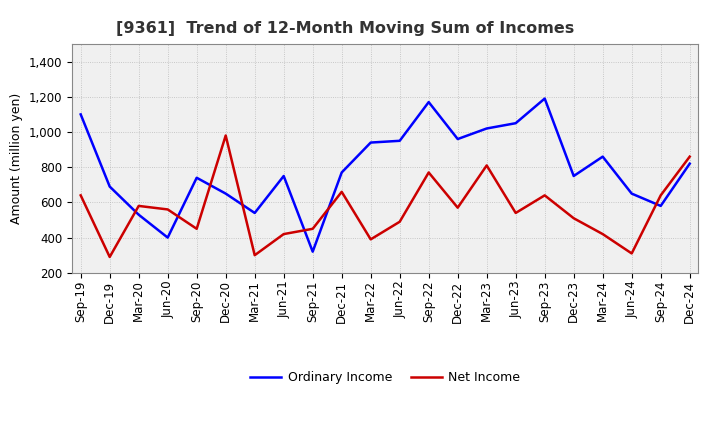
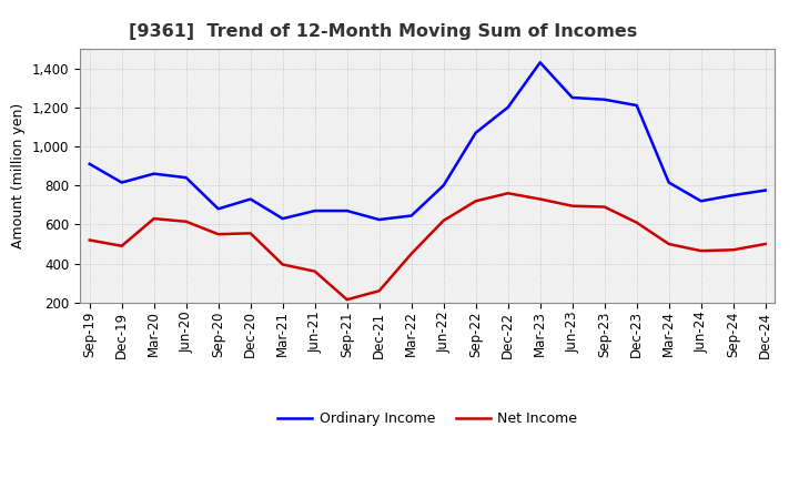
Ordinary Income/Sep-19: 1,100 -> 910
Net Income/Sep-19: 640 -> 520
Ordinary Income/Dec-19: 690 -> 820
Net Income/Dec-19: 290 -> 490
Ordinary Income/Mar-20: 530 -> 860
Net Income/Mar-20: 580 -> 630
Ordinary Income/Jun-20: 400 -> 840
Net Income/Jun-20: 560 -> 620
Ordinary Income/Sep-20: 740 -> 680
Net Income/Sep-20: 450 -> 550
Ordinary Income/Dec-20: 650 -> 730
Net Income/Dec-20: 980 -> 560
Ordinary Income/Mar-21: 540 -> 630
Net Income/Mar-21: 300 -> 400
Ordinary Income/Jun-21: 750 -> 670
Net Income/Jun-21: 420 -> 360
Ordinary Income/Sep-21: 320 -> 670
Net Income/Sep-21: 450 -> 220
Ordinary Income/Dec-21: 770 -> 620
Net Income/Dec-21: 660 -> 260
Ordinary Income/Mar-22: 940 -> 640
Net Income/Mar-22: 390 -> 450
Ordinary Income/Jun-22: 950 -> 800
Net Income/Jun-22: 490 -> 620
Ordinary Income/Sep-22: 1,170 -> 1,070
Net Income/Sep-22: 770 -> 720
Ordinary Income/Dec-22: 960 -> 1,200
Net Income/Dec-22: 570 -> 760
Ordinary Income/Mar-23: 1,020 -> 1,430
Net Income/Mar-23: 810 -> 730
Ordinary Income/Jun-23: 1,050 -> 1,250
Net Income/Jun-23: 540 -> 700
Ordinary Income/Sep-23: 1,190 -> 1,240
Net Income/Sep-23: 640 -> 690
Ordinary Income/Dec-23: 750 -> 1,210
Net Income/Dec-23: 510 -> 610
Ordinary Income/Mar-24: 860 -> 820
Net Income/Mar-24: 420 -> 500
Ordinary Income/Jun-24: 650 -> 720
Net Income/Jun-24: 310 -> 460
Ordinary Income/Sep-24: 580 -> 750
Net Income/Sep-24: 640 -> 470
Ordinary Income/Dec-24: 820 -> 780
Net Income/Dec-24: 860 -> 500
